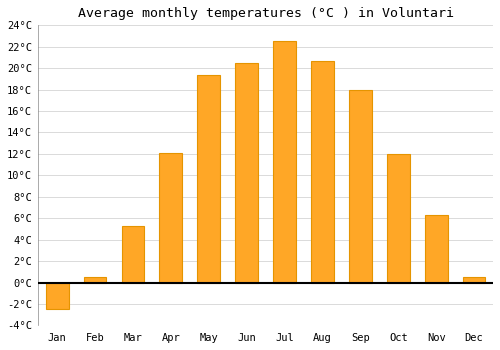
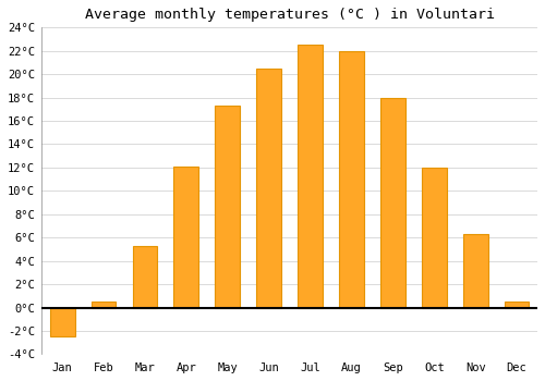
May: 19.4°C -> 17.3°C
Aug: 20.7°C -> 22.0°C
